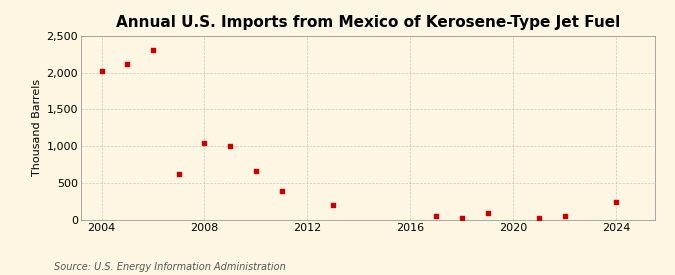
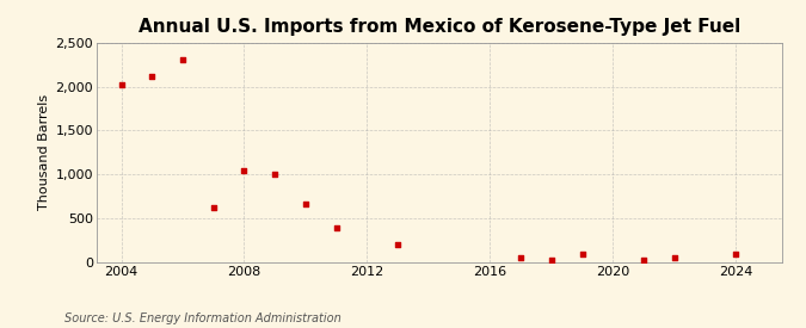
2024: 240 -> 100
